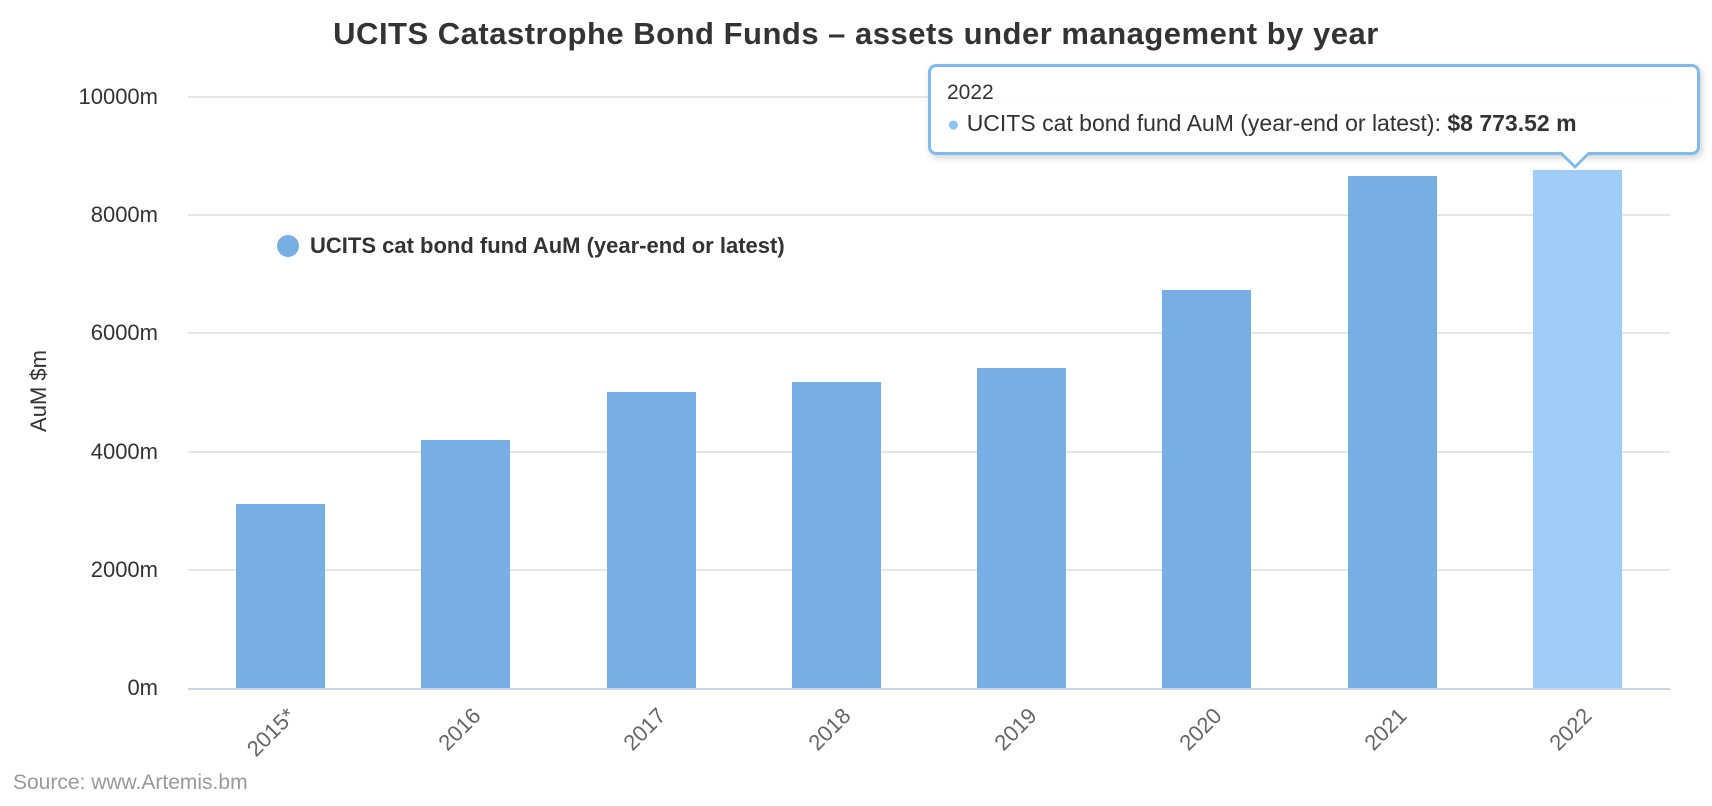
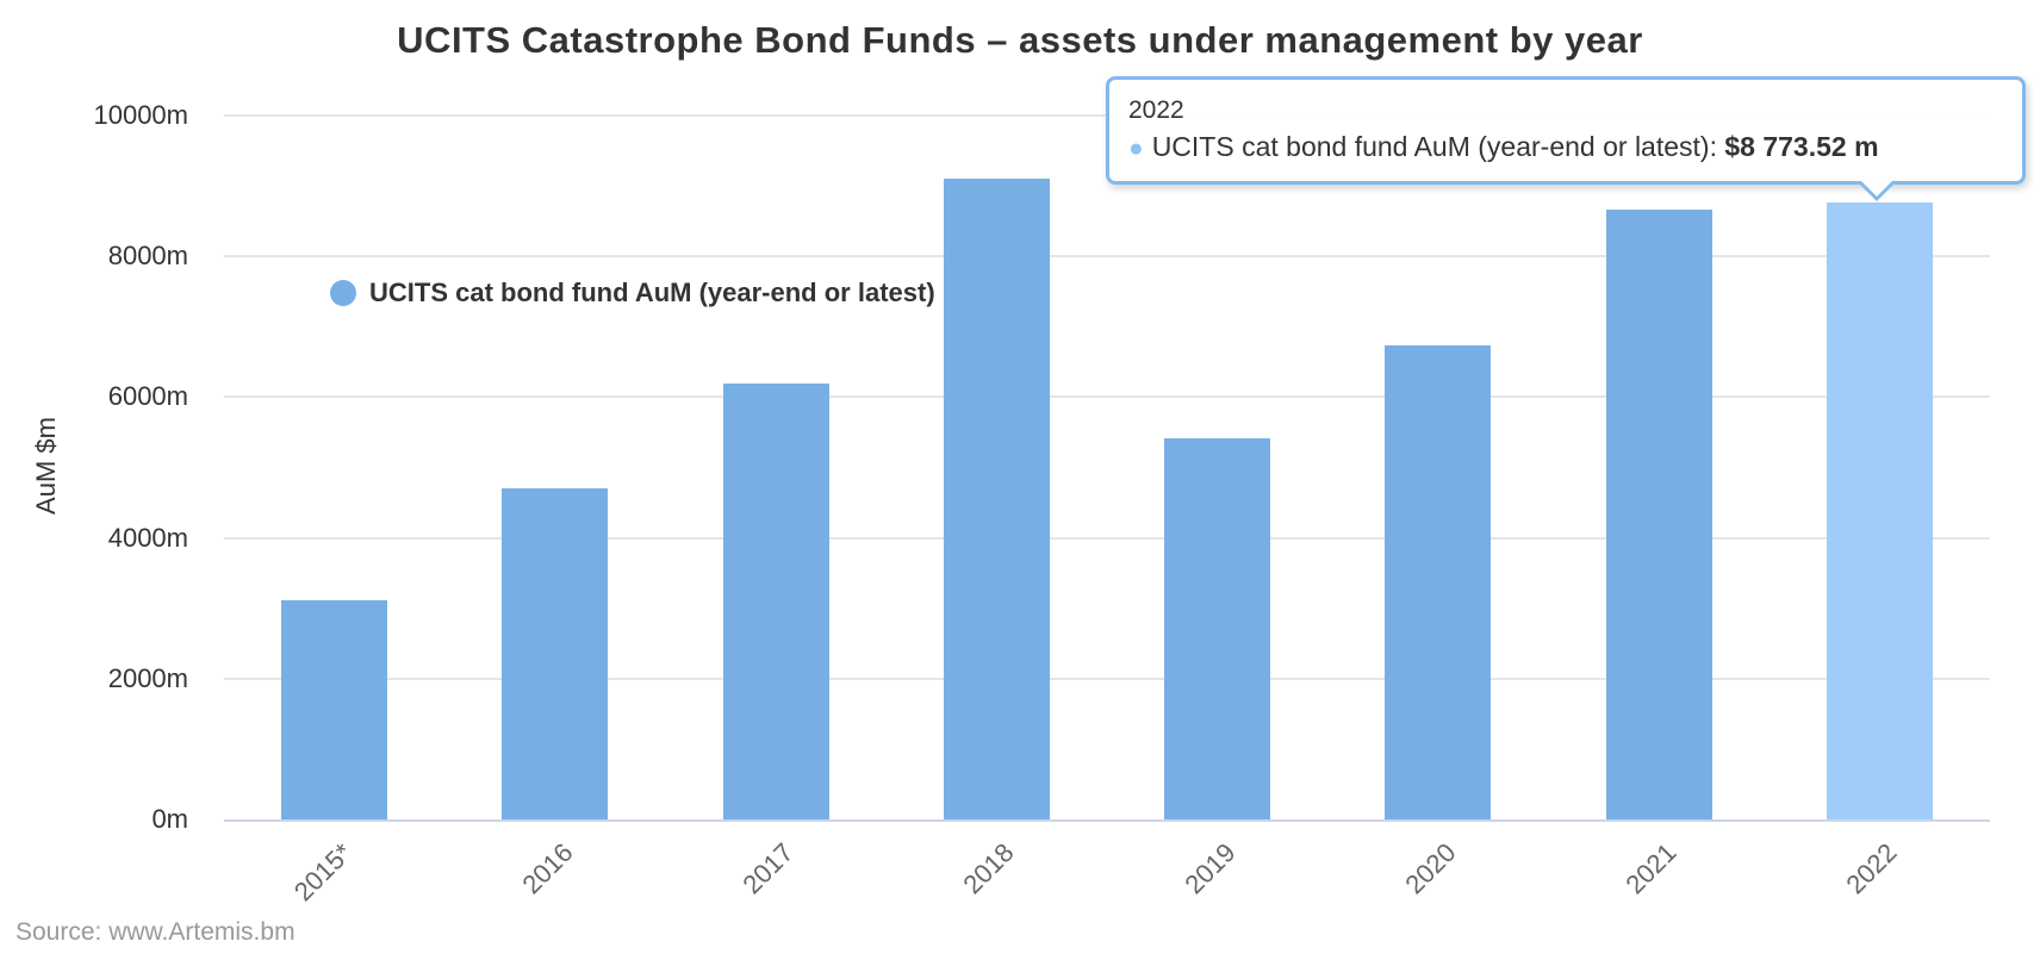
2016: 4200m -> 4700m
2017: 5000m -> 6200m
2018: 5200m -> 9100m
